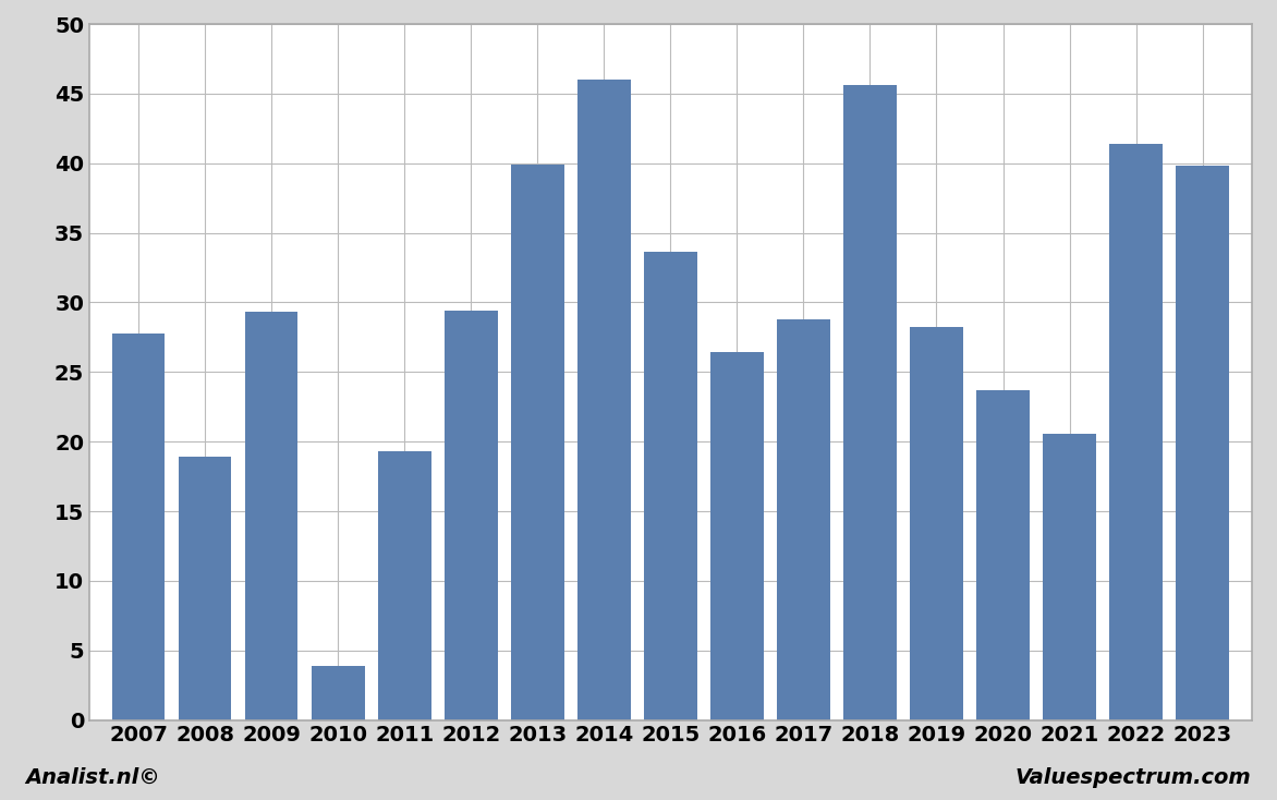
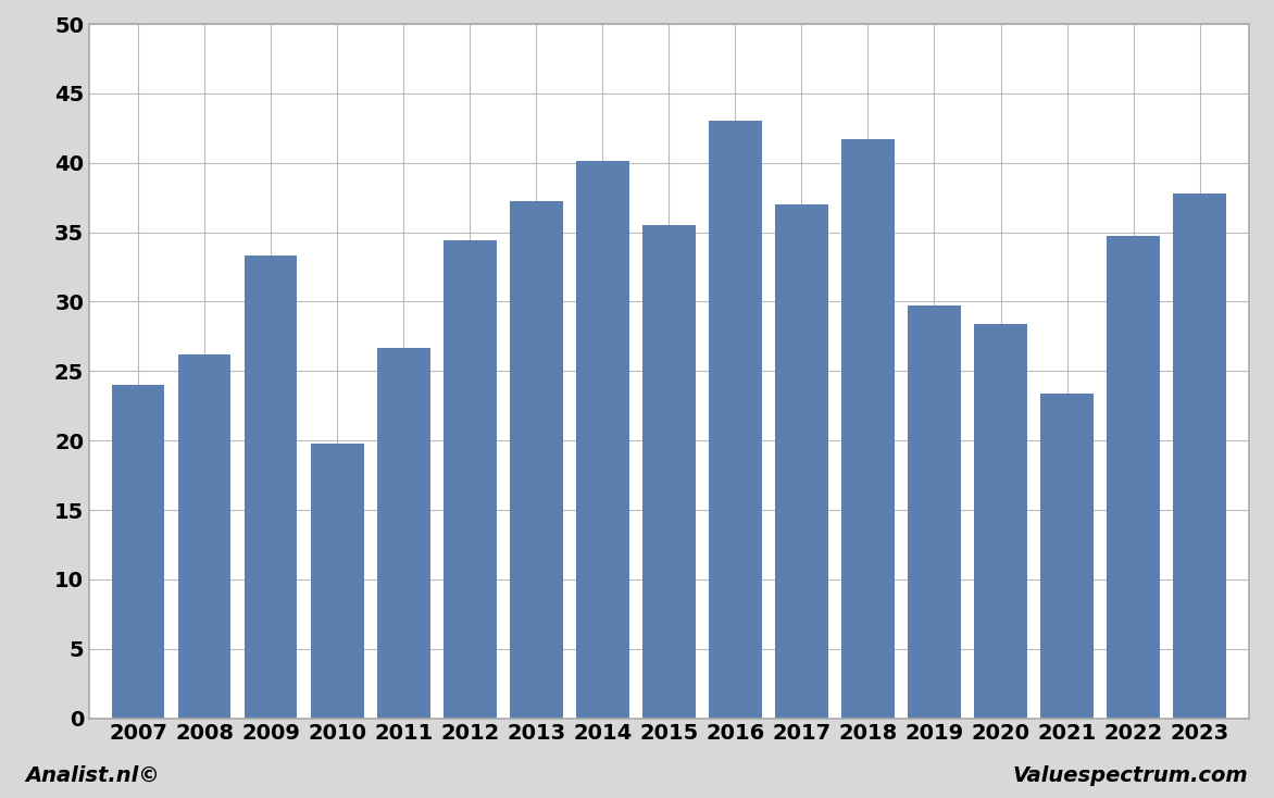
2007: 27.8 -> 24.0
2008: 18.9 -> 26.2
2009: 29.3 -> 33.3
2010: 3.9 -> 19.8
2011: 19.3 -> 26.7
2012: 29.4 -> 34.4
2013: 39.9 -> 37.2
2014: 46.0 -> 40.1
2015: 33.6 -> 35.5
2016: 26.4 -> 43.0
2017: 28.8 -> 37.0
2018: 45.6 -> 41.7
2019: 28.2 -> 29.7
2020: 23.7 -> 28.4
2021: 20.6 -> 23.4
2022: 41.4 -> 34.7
2023: 39.8 -> 37.8
